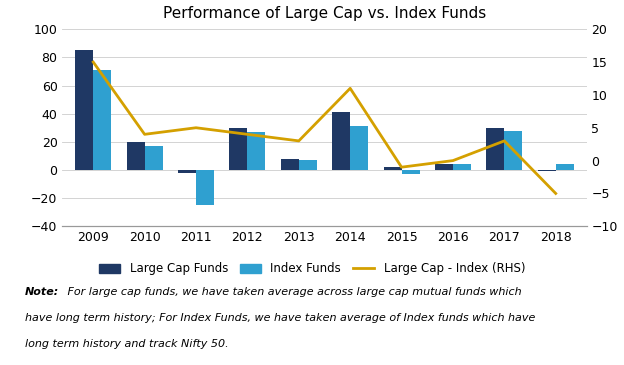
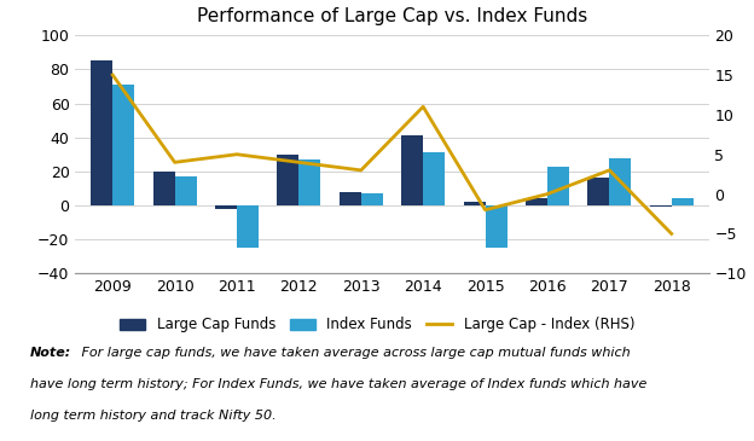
Large Cap - Index (RHS)/2015: -1 -> -2
Index Funds/2015: -3 -> -25
Index Funds/2016: 4 -> 23
Large Cap Funds/2017: 30 -> 16
